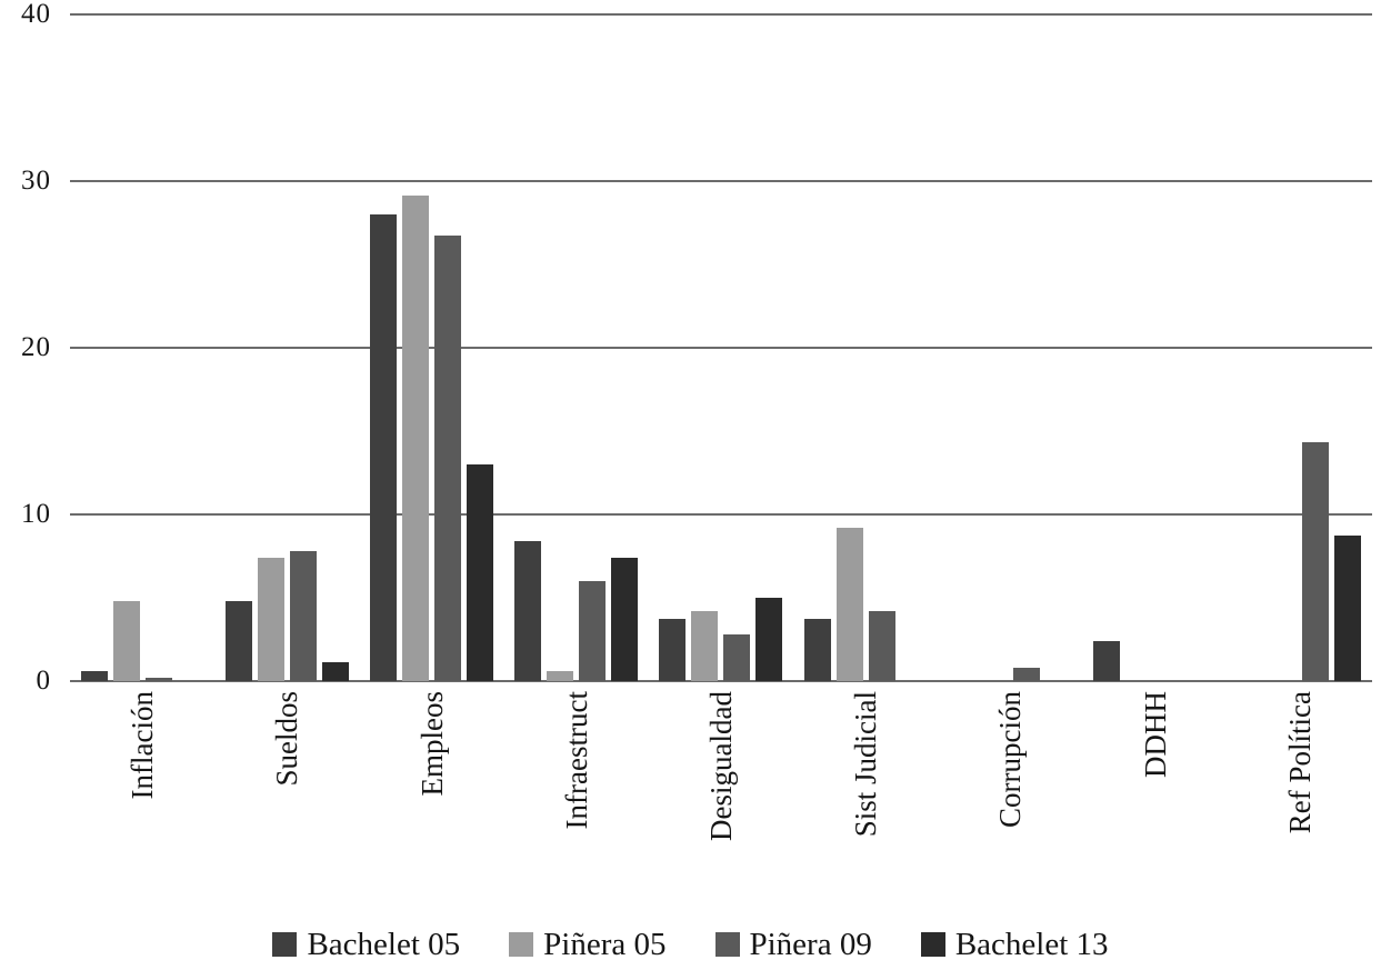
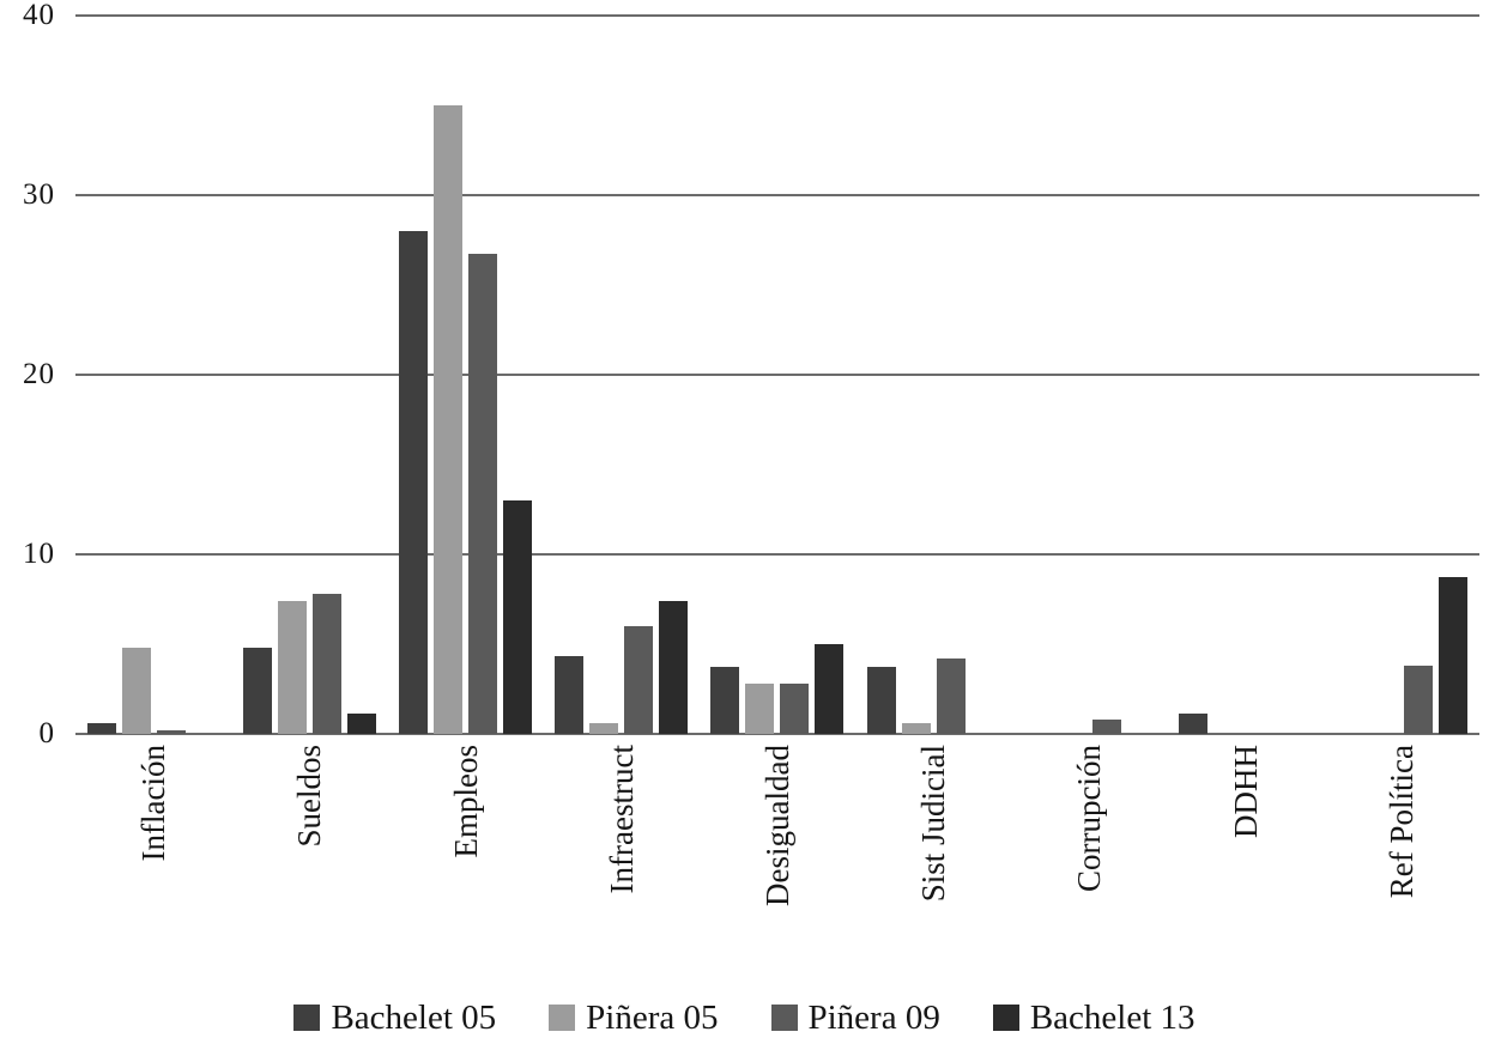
Piñera 05/Empleos: 29.1 -> 35.0
Bachelet 05/Infraestruct: 8.4 -> 4.3
Piñera 05/Desigualdad: 4.2 -> 2.8
Piñera 05/Sist Judicial: 9.2 -> 0.6
Bachelet 05/DDHH: 2.4 -> 1.1
Piñera 09/Ref Política: 14.3 -> 3.8
